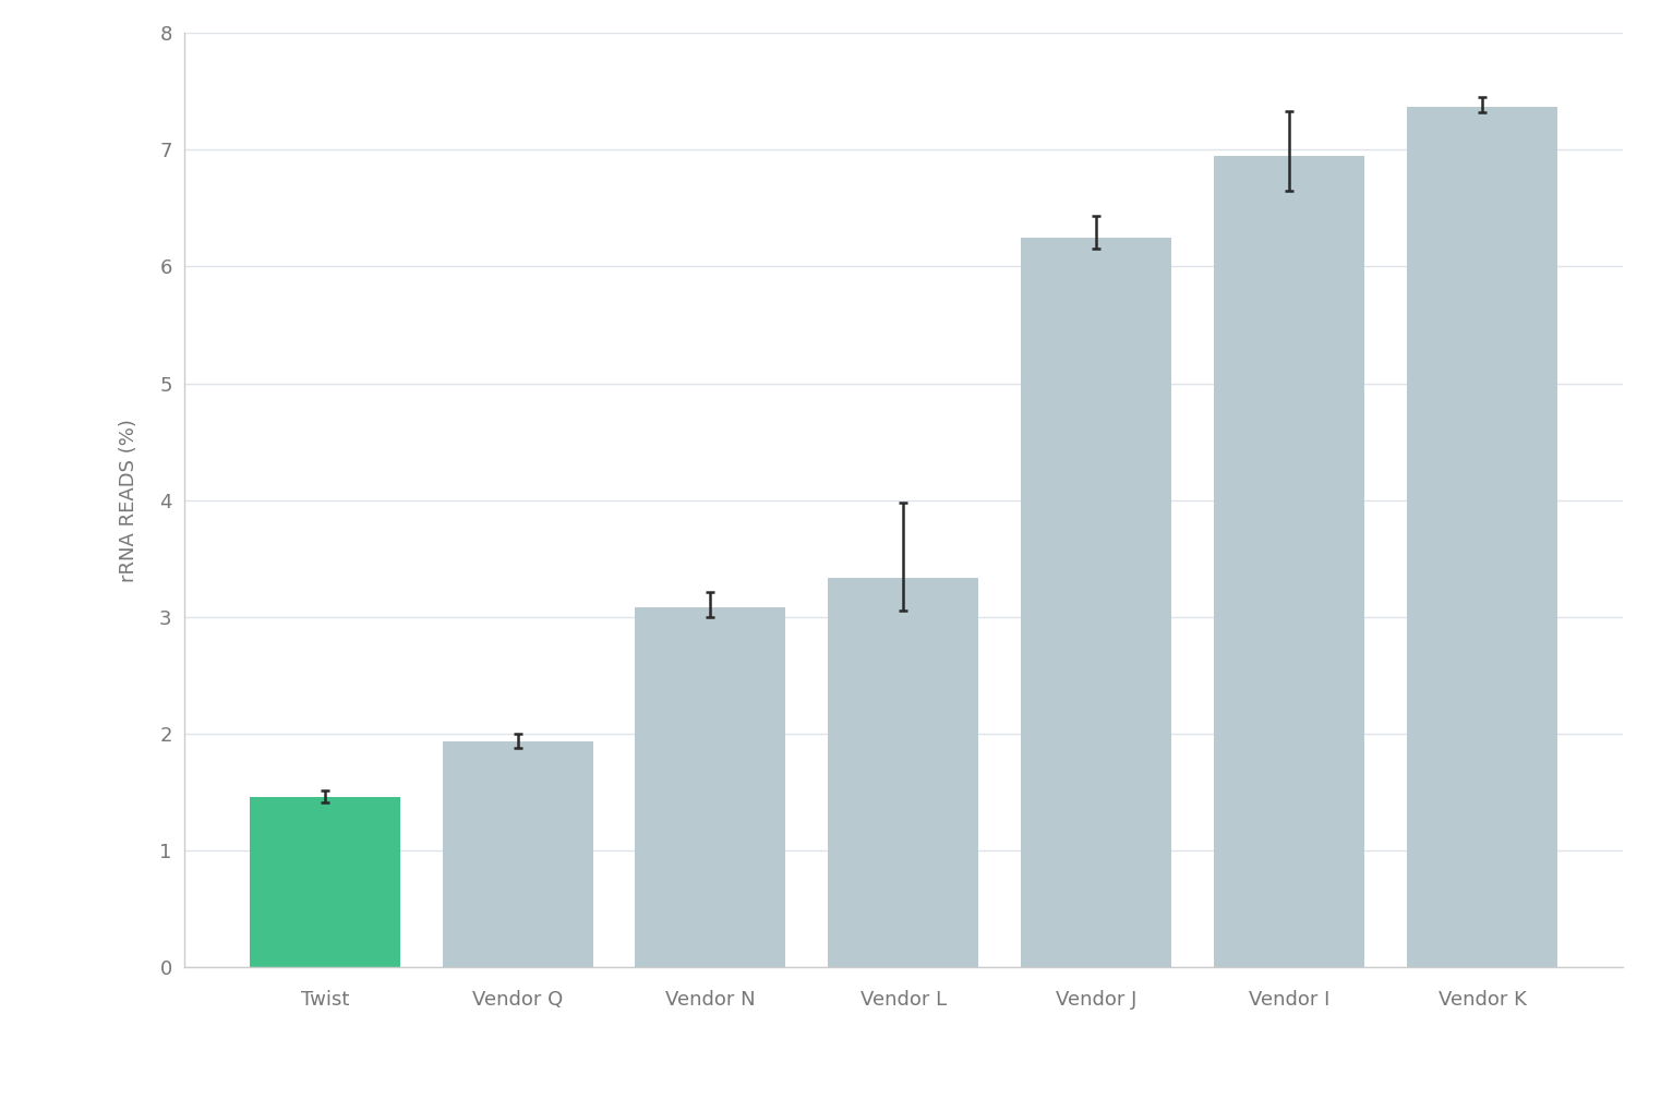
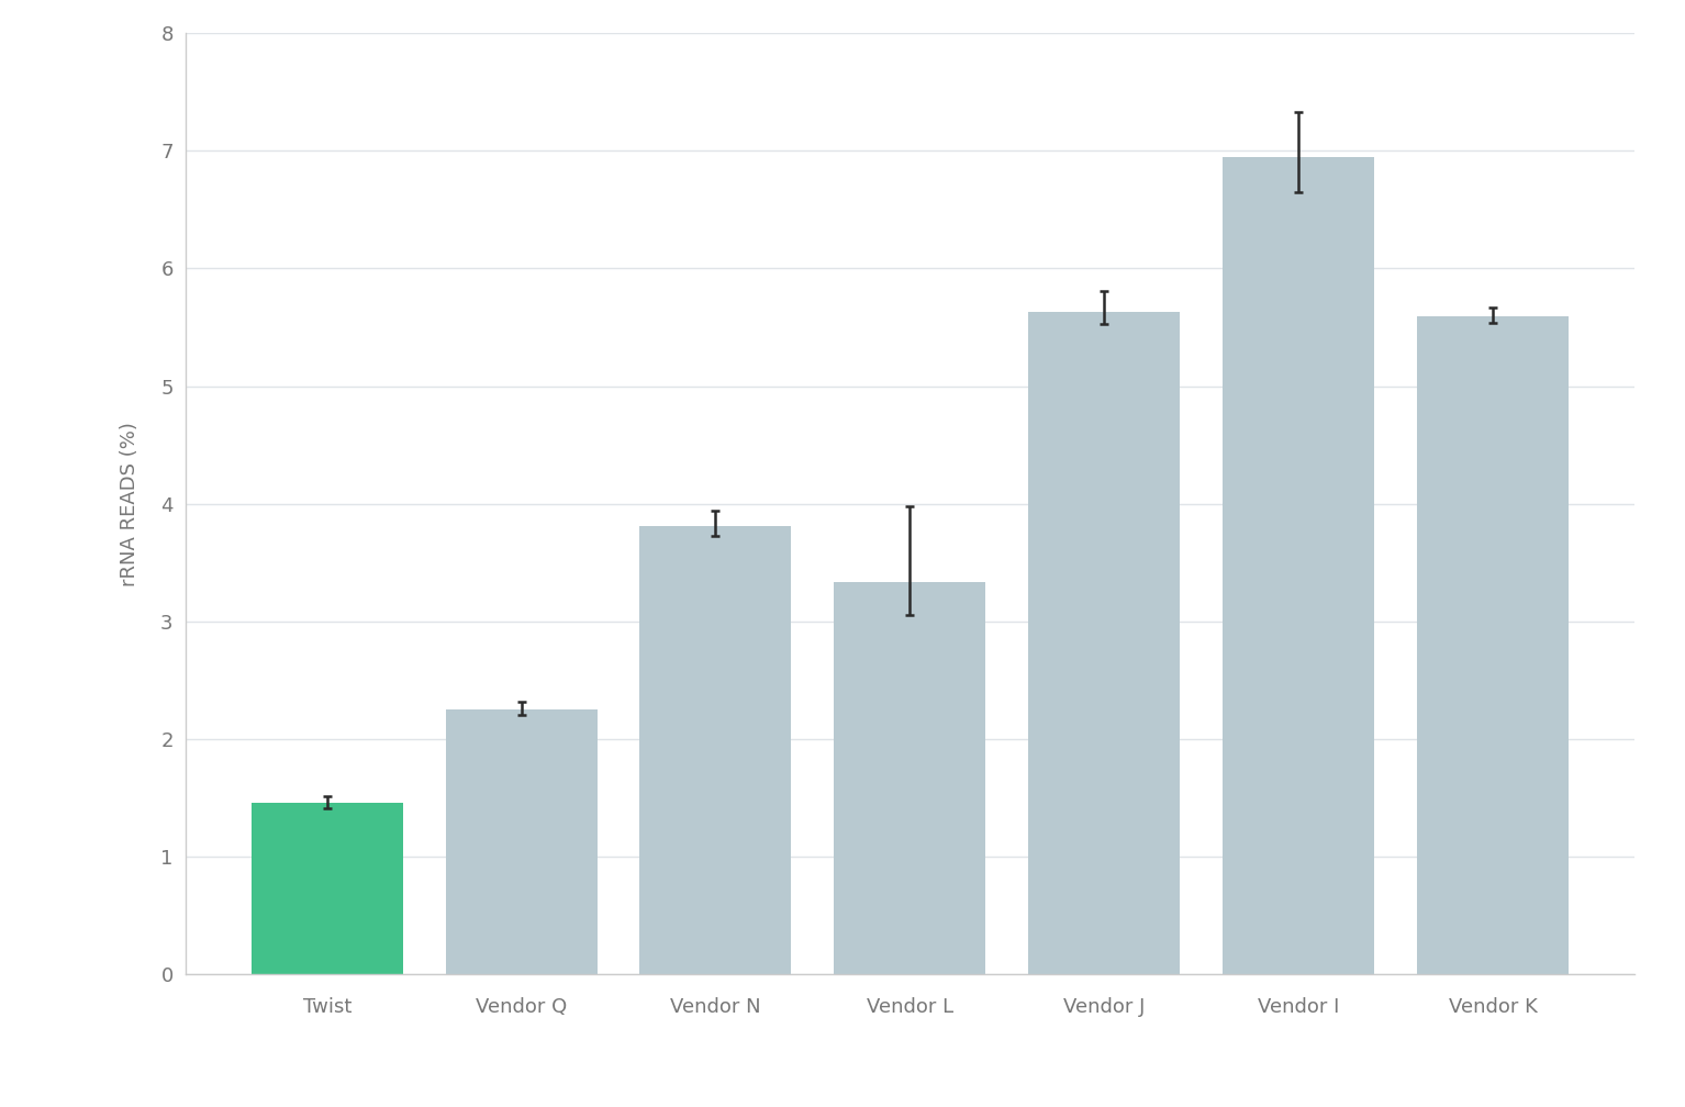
Vendor Q: 1.93 -> 2.25
Vendor N: 3.08 -> 3.81
Vendor J: 6.25 -> 5.63
Vendor K: 7.37 -> 5.59
